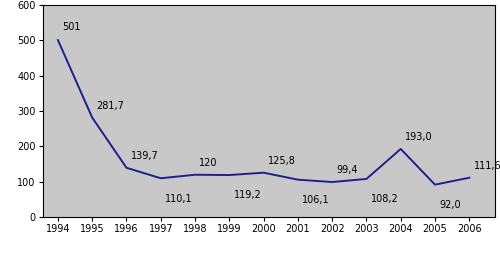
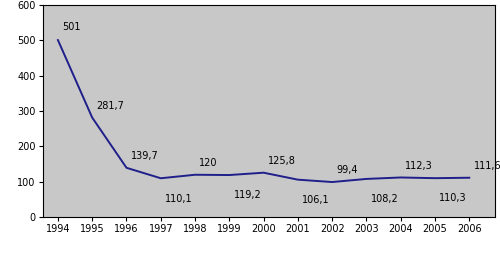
2004: 193,0 -> 112,3
2005: 92,0 -> 110,3
